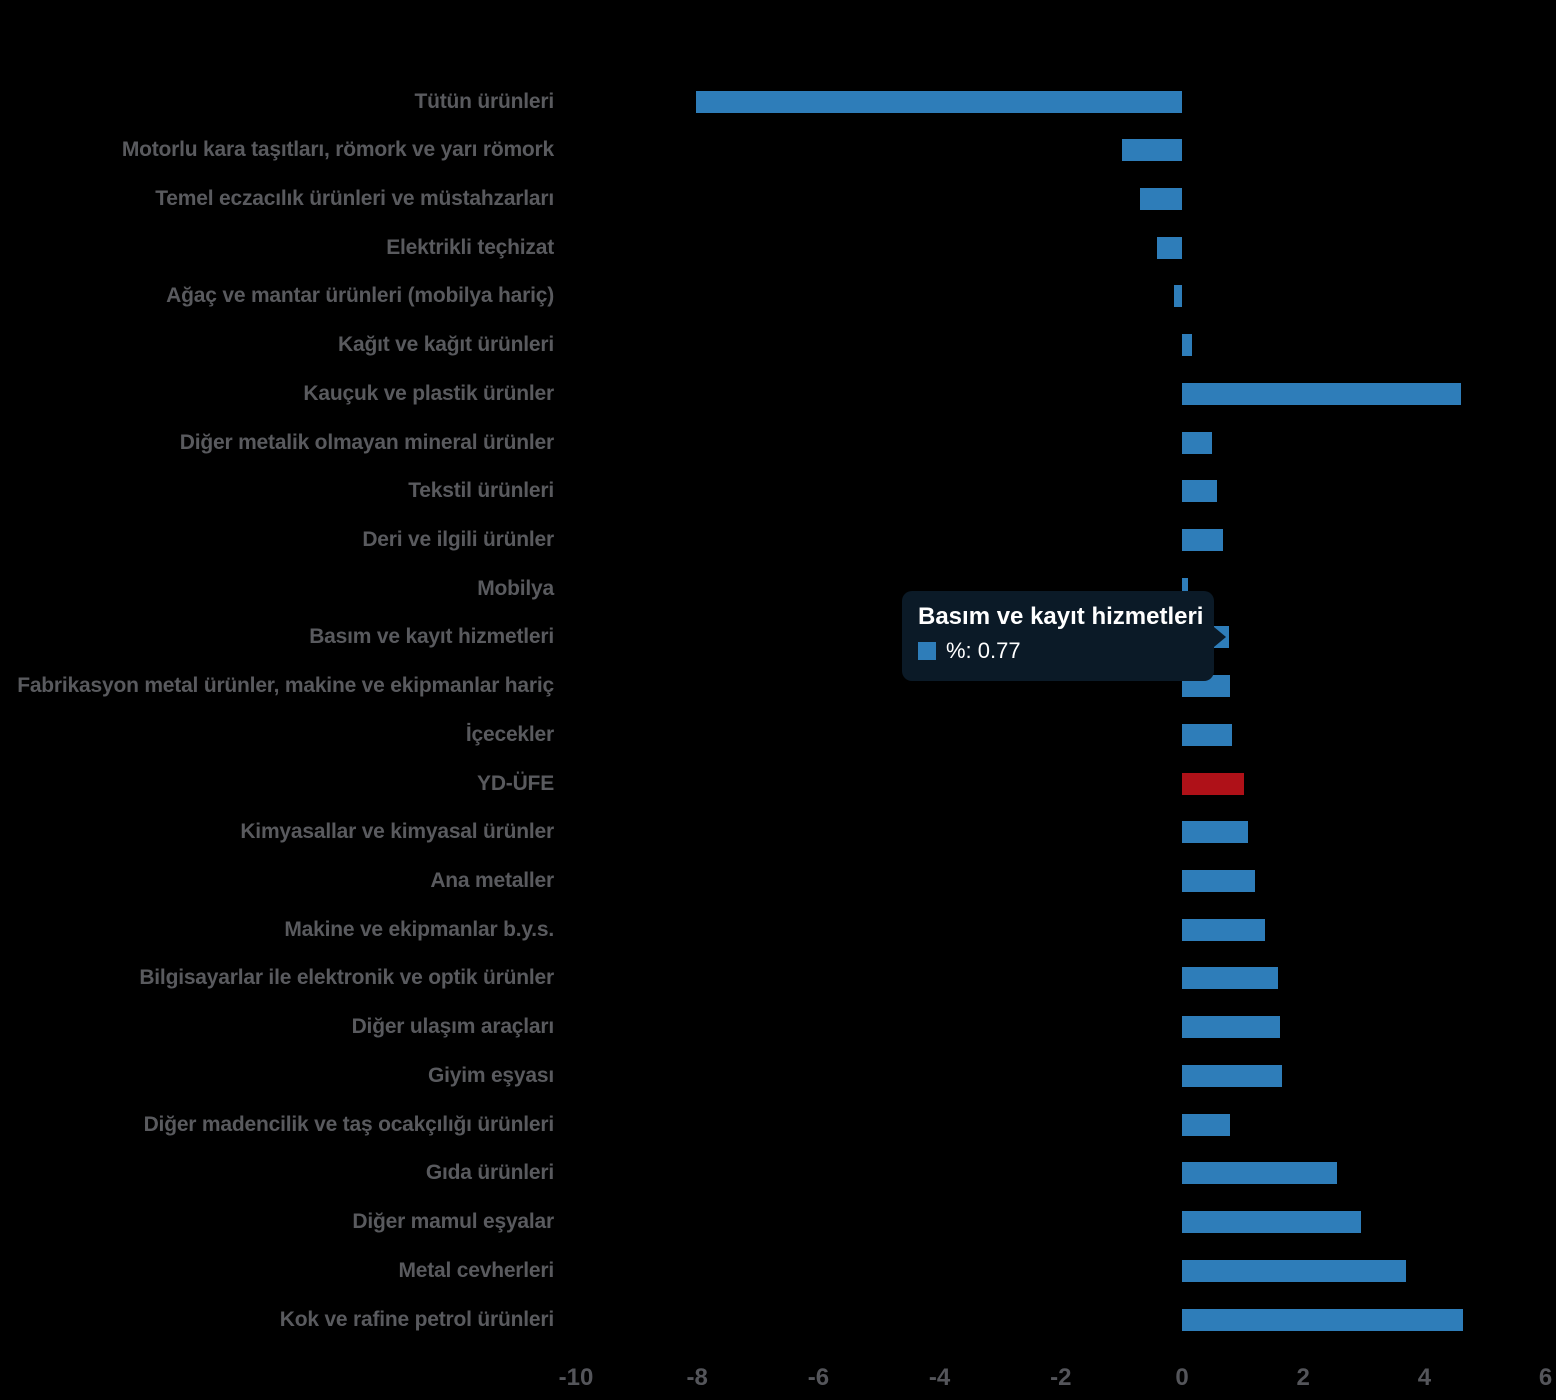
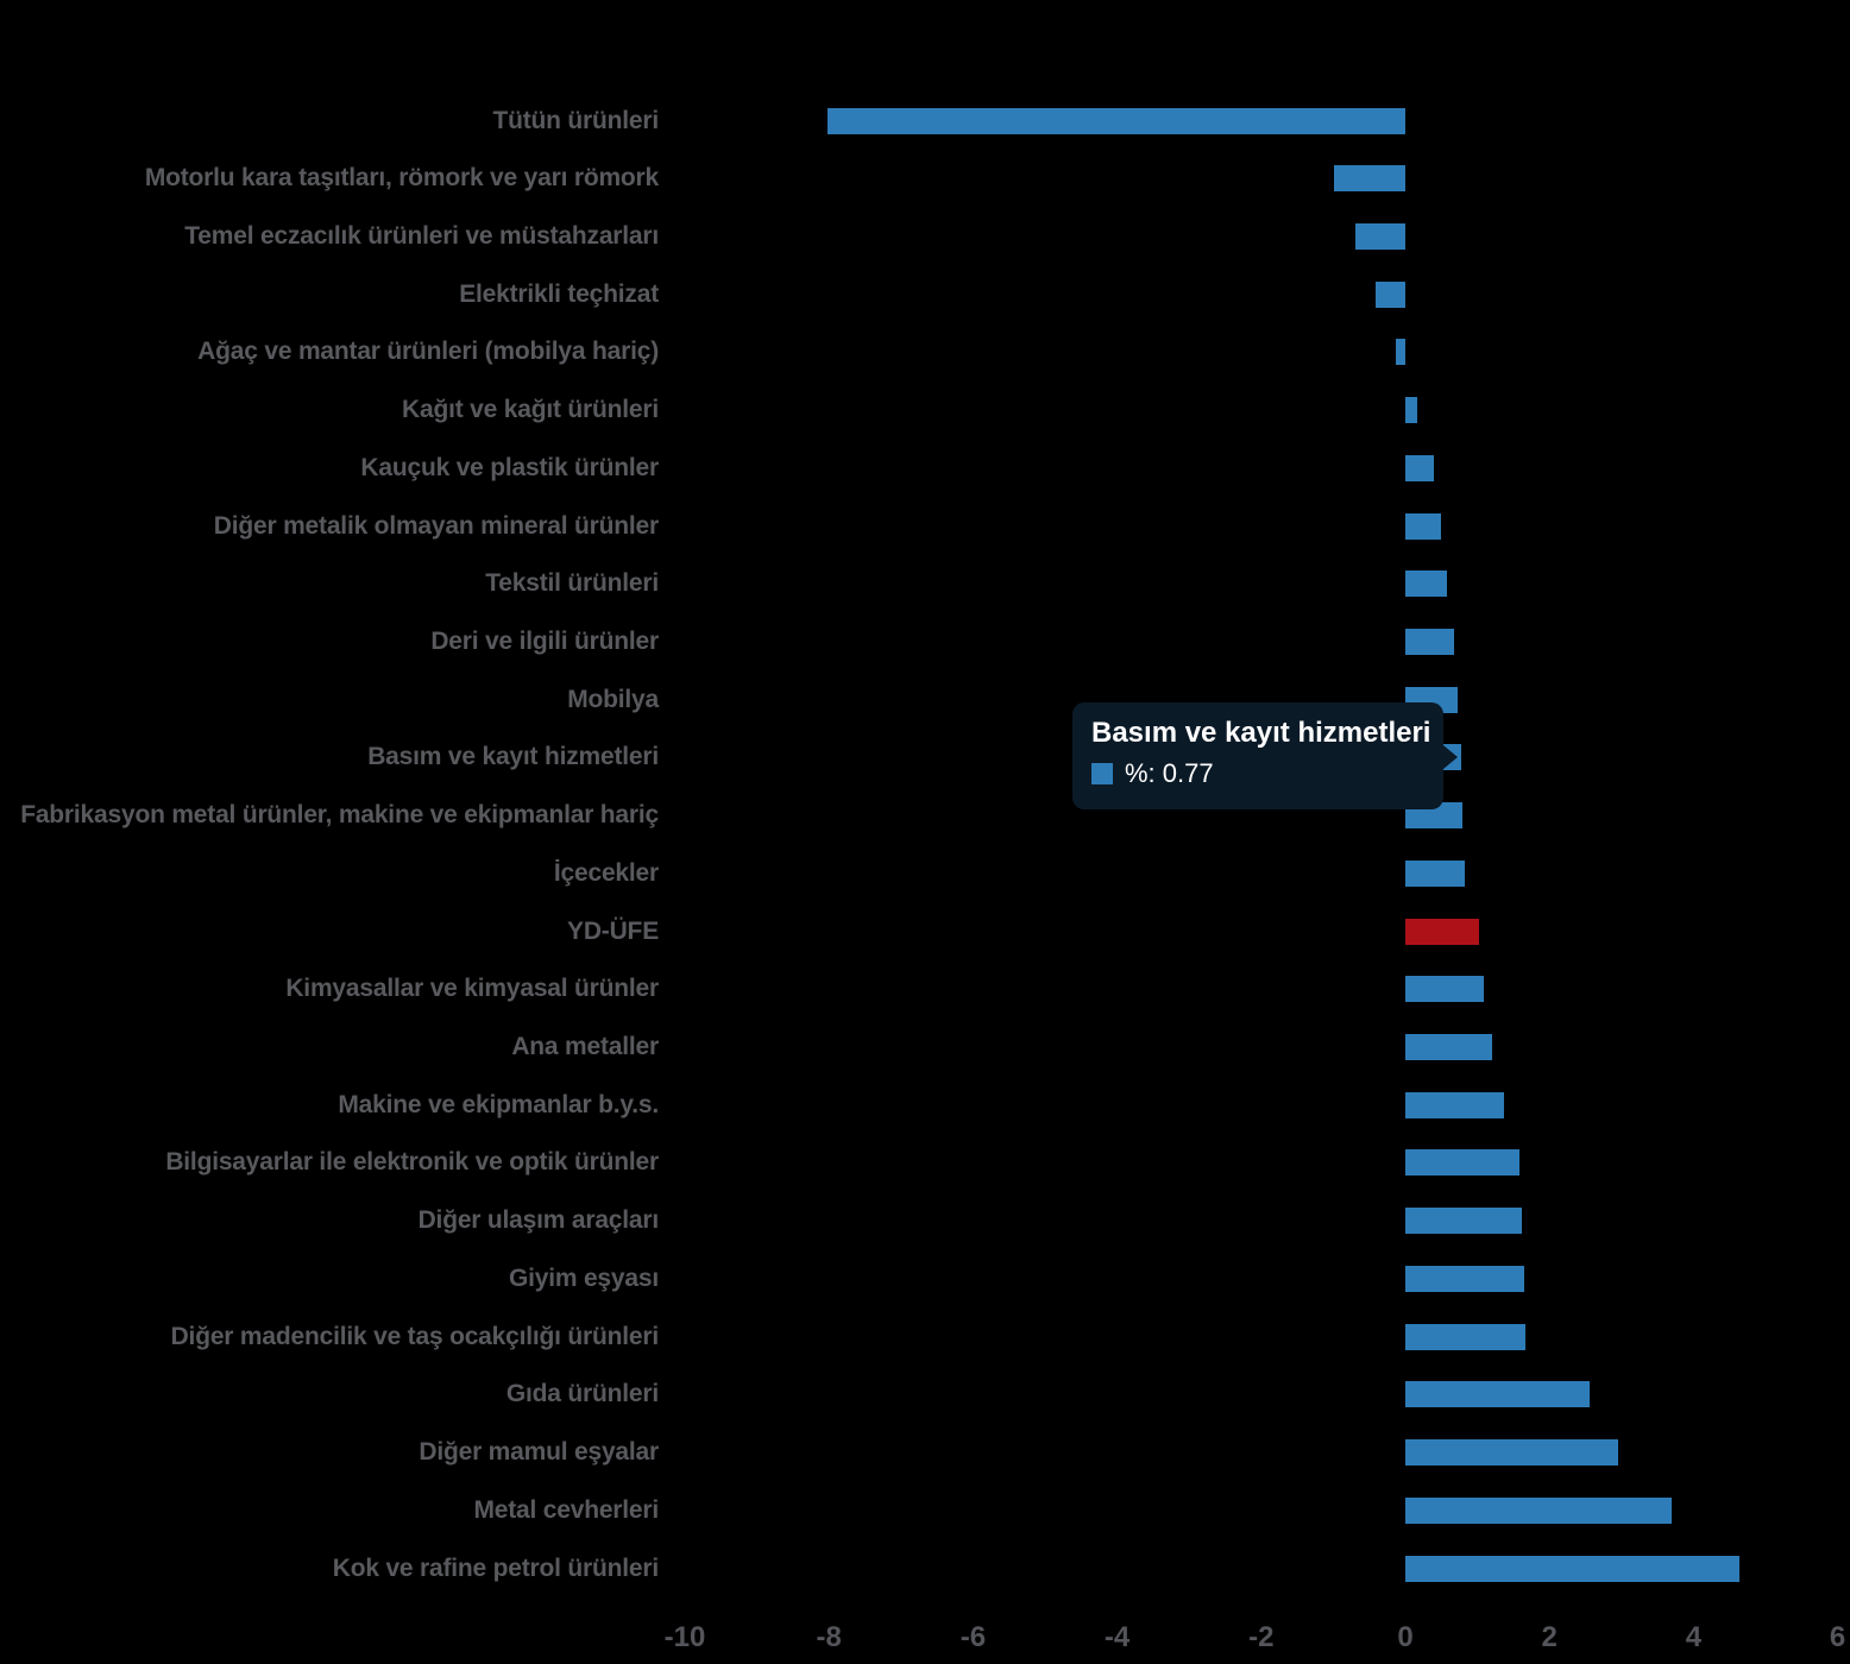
Kauçuk ve plastik ürünler: 4.6 -> 0.4
Mobilya: 0.1 -> 0.7
Diğer madencilik ve taş ocakçılığı ürünleri: 0.8 -> 1.7
